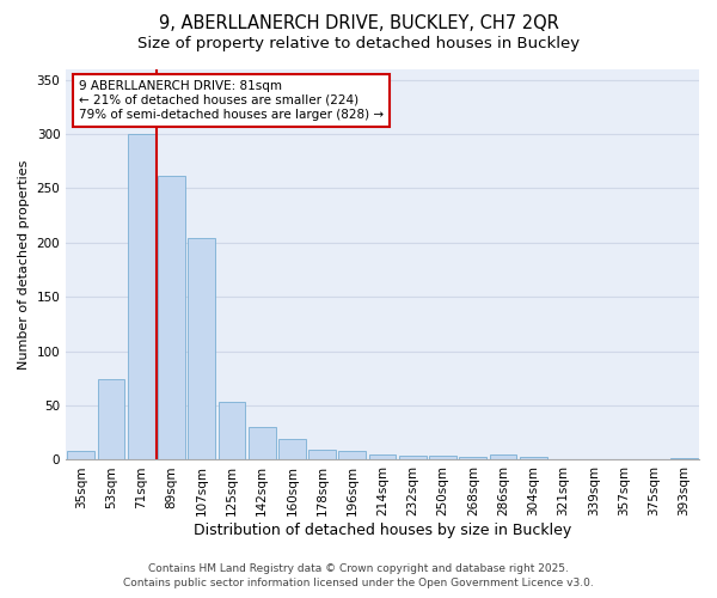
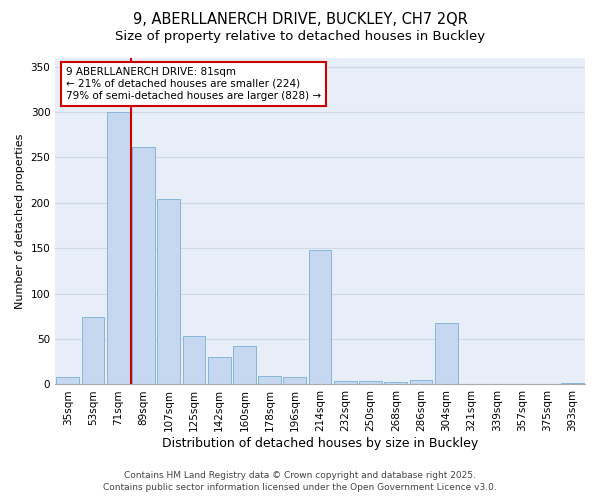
160sqm: 19 -> 42
214sqm: 5 -> 148
304sqm: 3 -> 68
